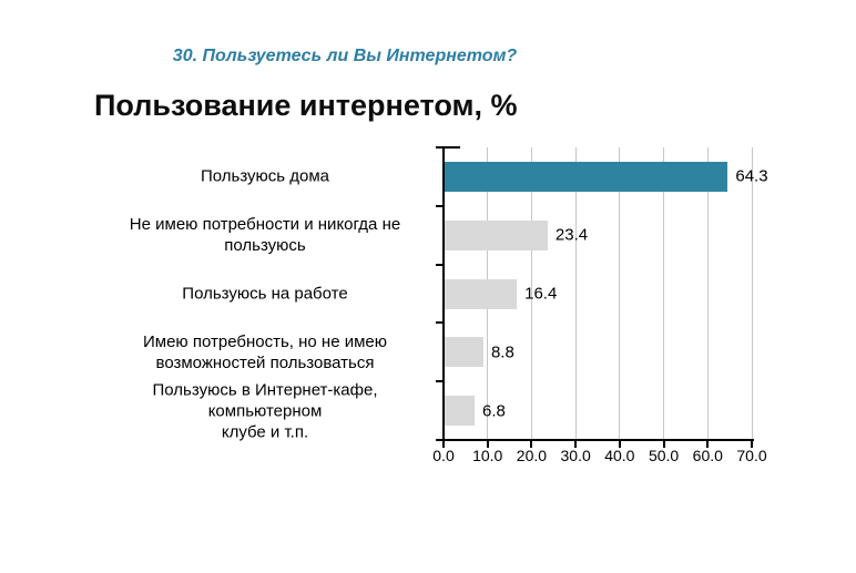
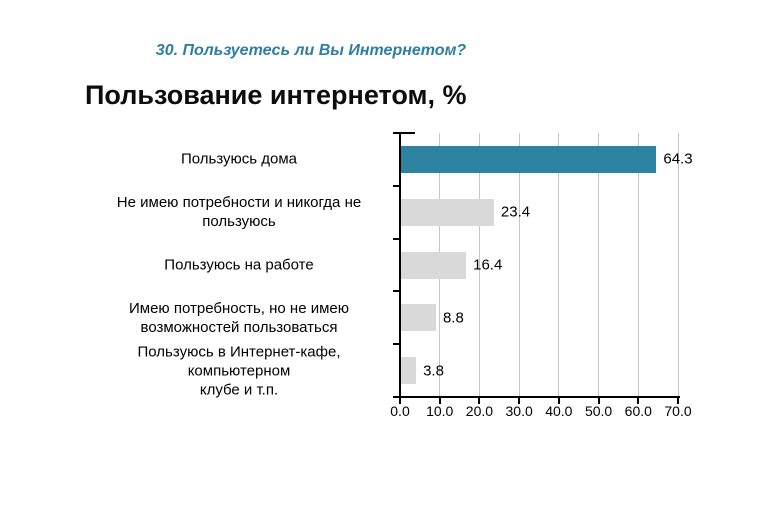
Пользуюсь в Интернет-кафе, компьютерном клубе и т.п.: 6.8 -> 3.8
